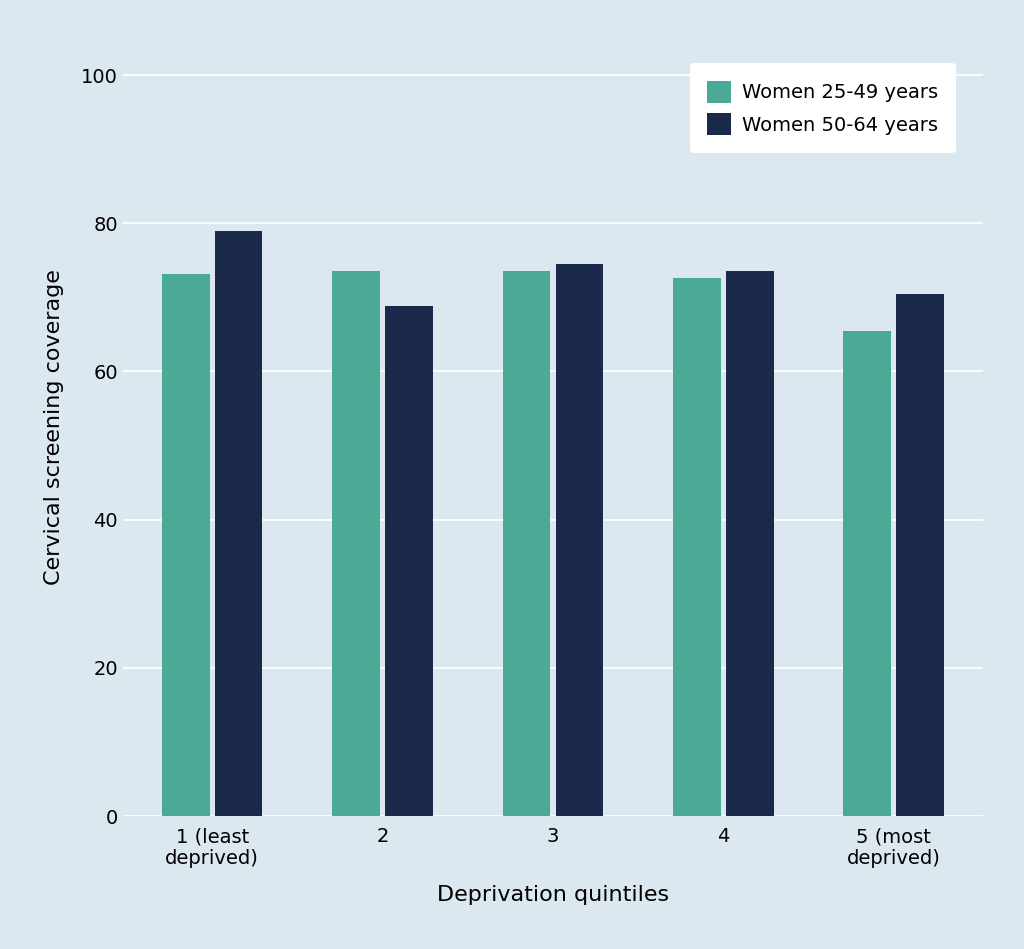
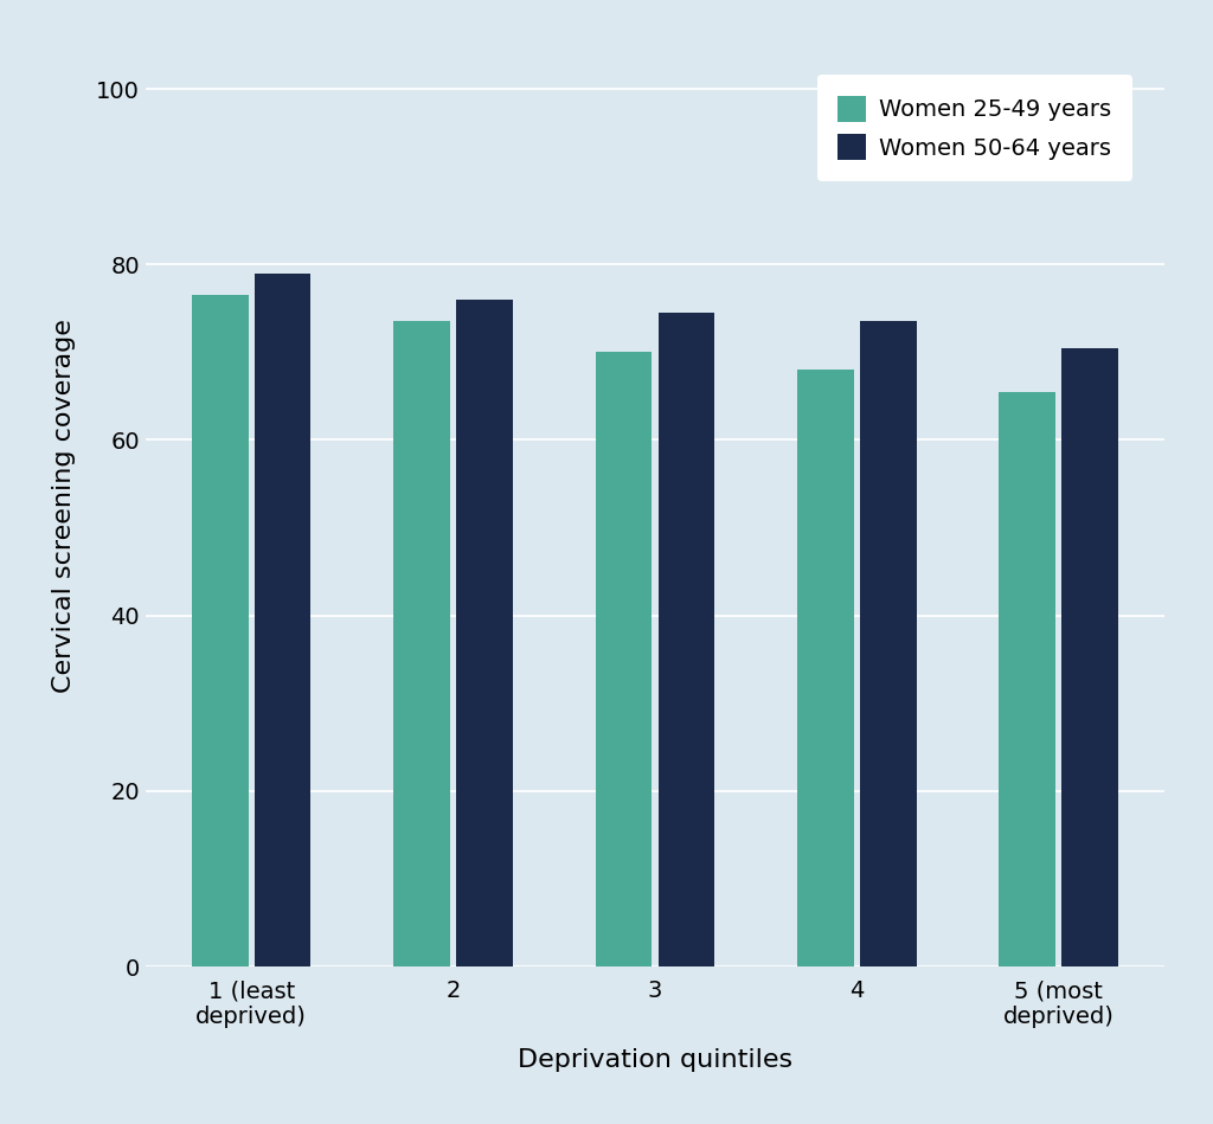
Women 25-49 years/1 (least deprived): 73.2 -> 76.5
Women 50-64 years/2: 68.8 -> 76.0
Women 25-49 years/3: 73.6 -> 70.0
Women 25-49 years/4: 72.6 -> 68.0
